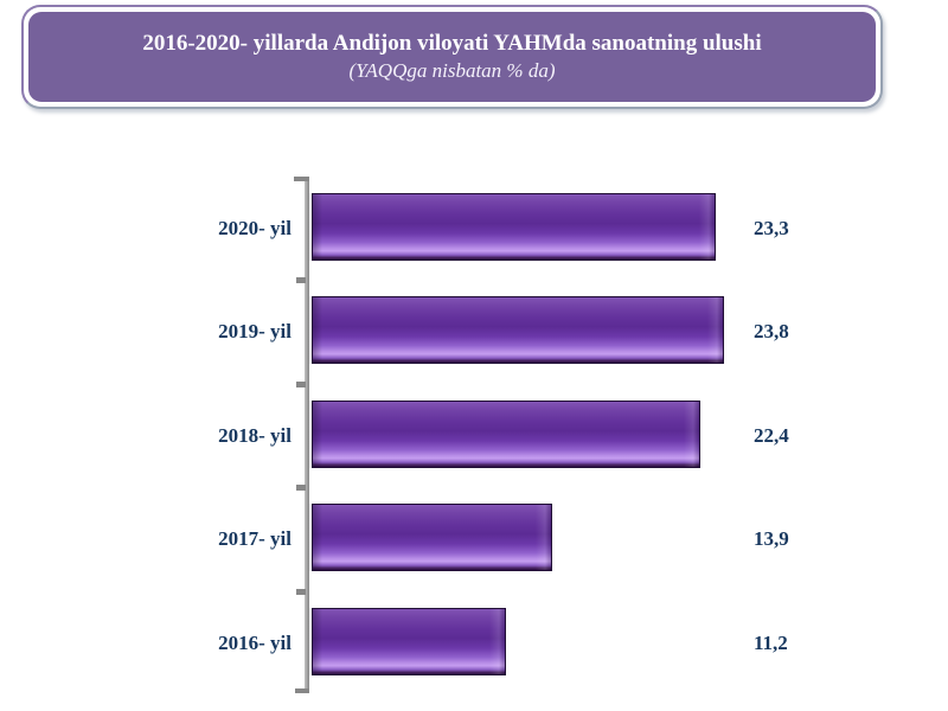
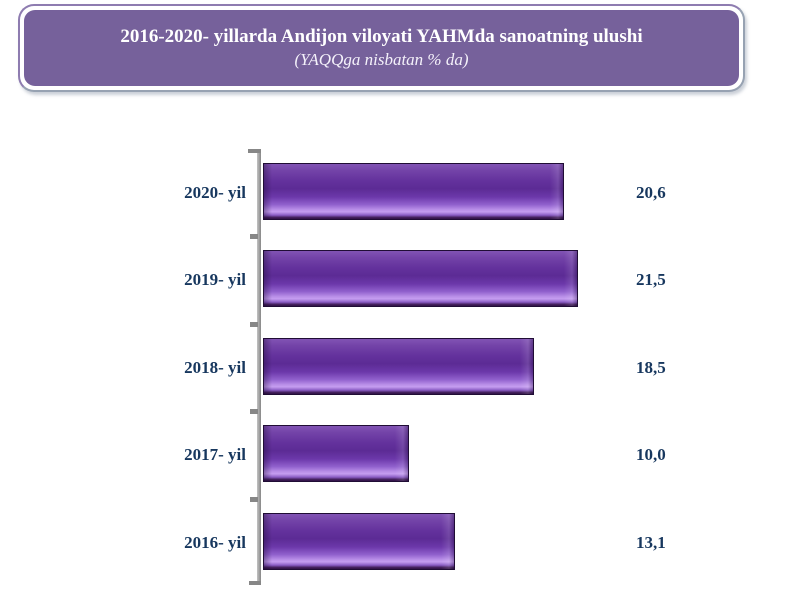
2020- yil: 23,3 -> 20,6
2019- yil: 23,8 -> 21,5
2018- yil: 22,4 -> 18,5
2017- yil: 13,9 -> 10,0
2016- yil: 11,2 -> 13,1
